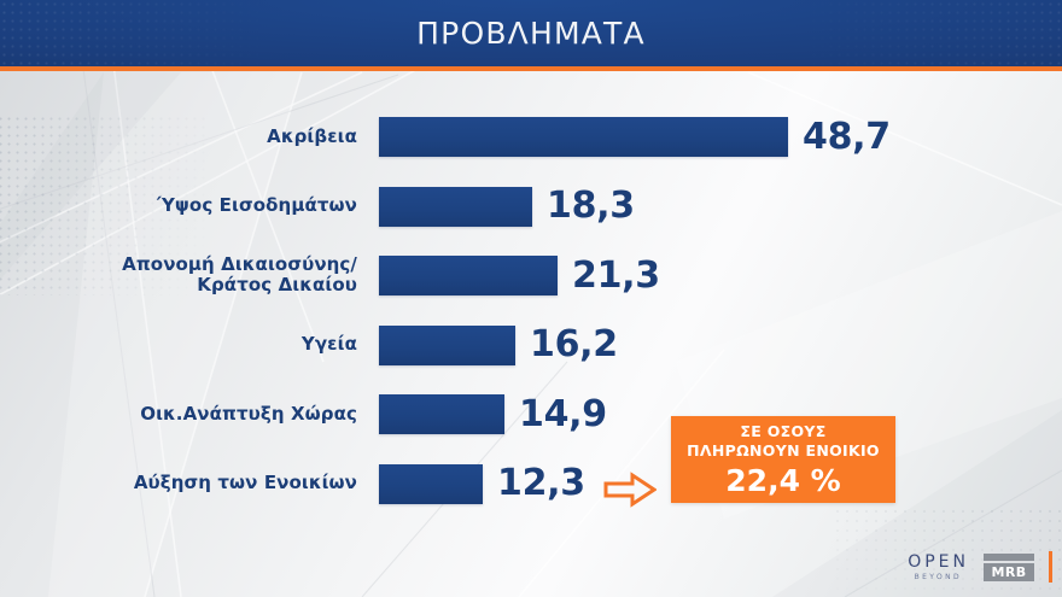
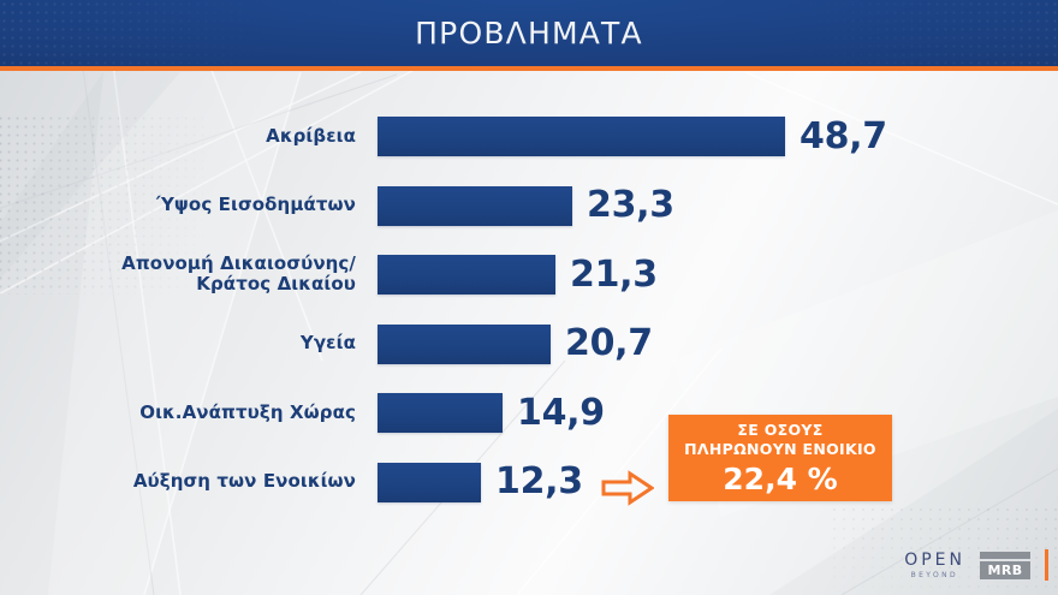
Ύψος Εισοδημάτων: 18,3 -> 23,3
Υγεία: 16,2 -> 20,7
